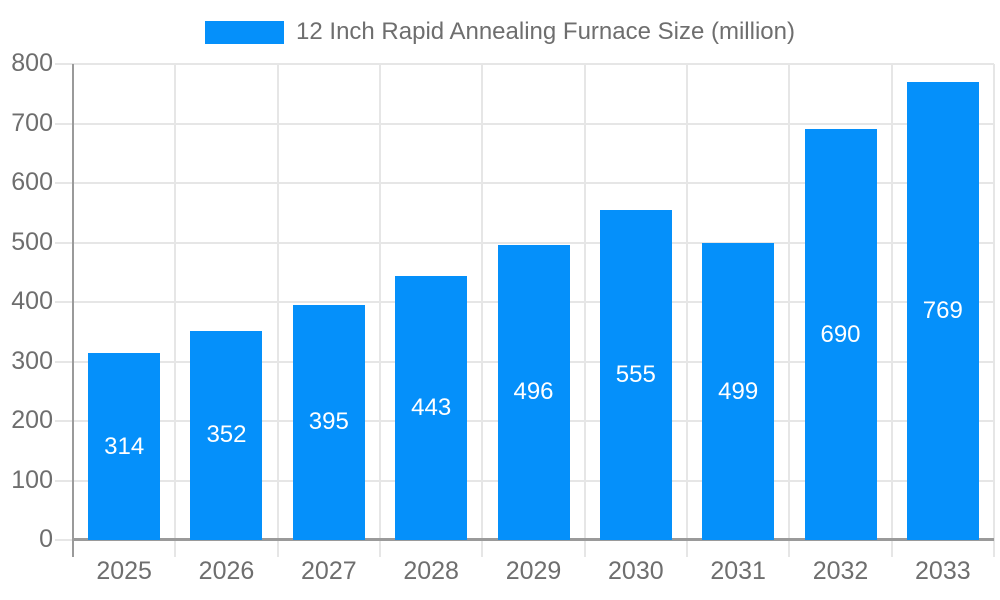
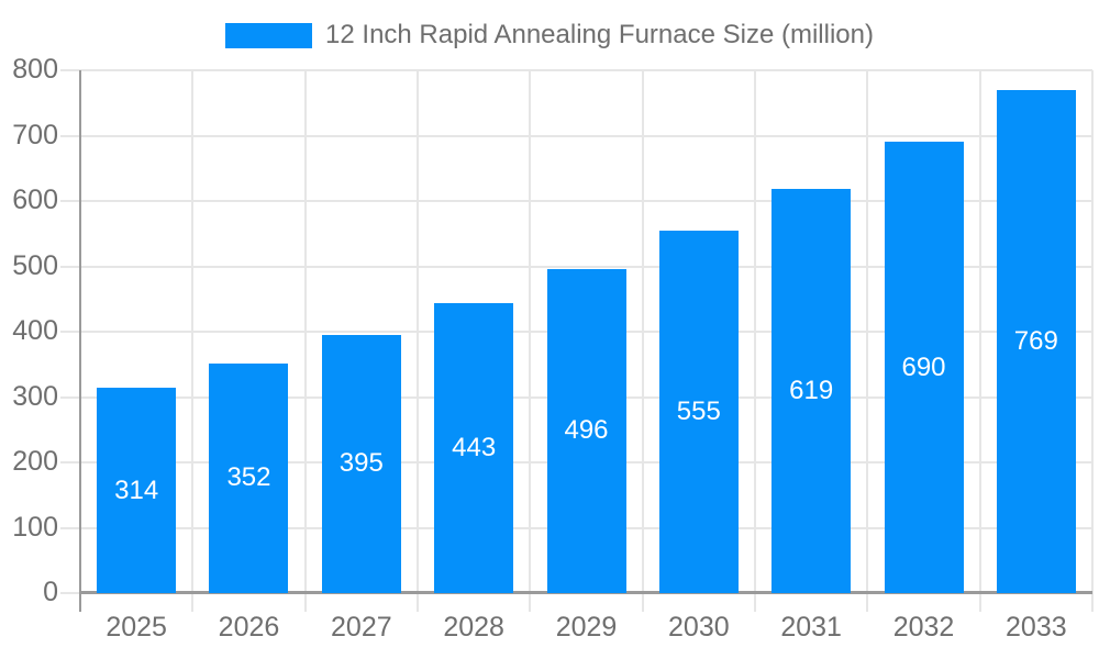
2031: 499 -> 619
